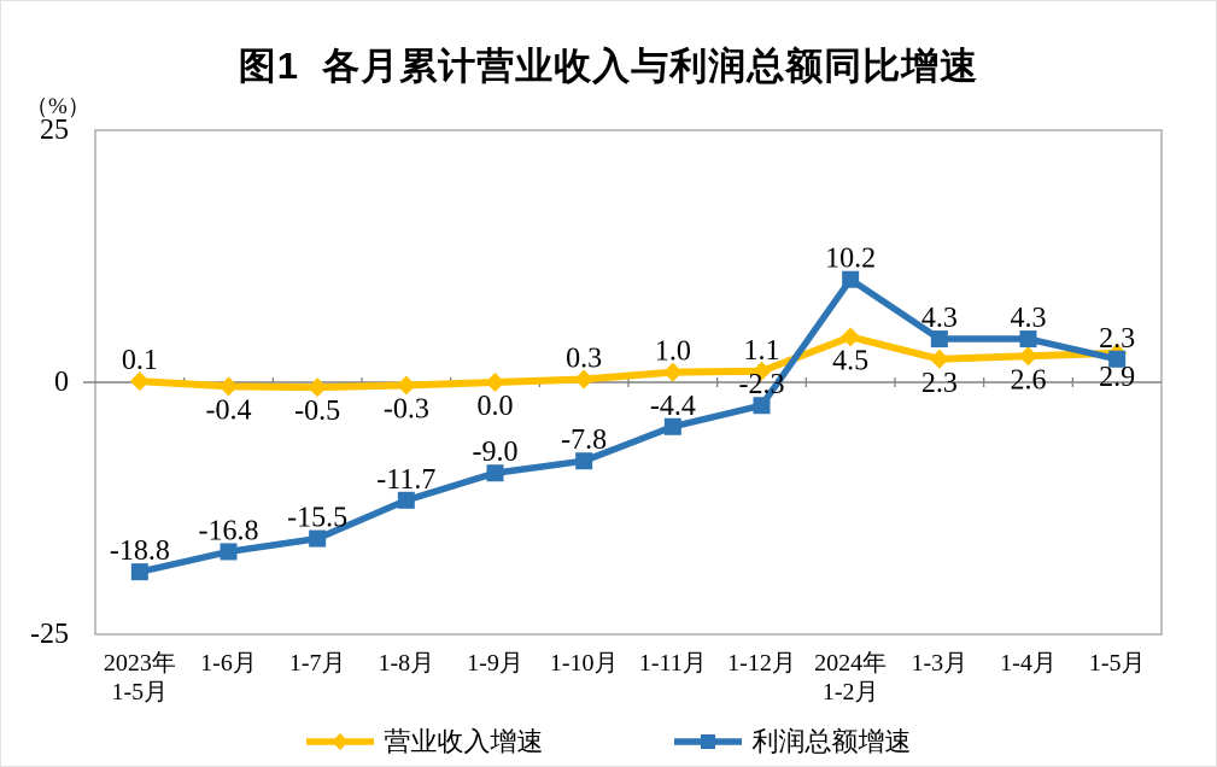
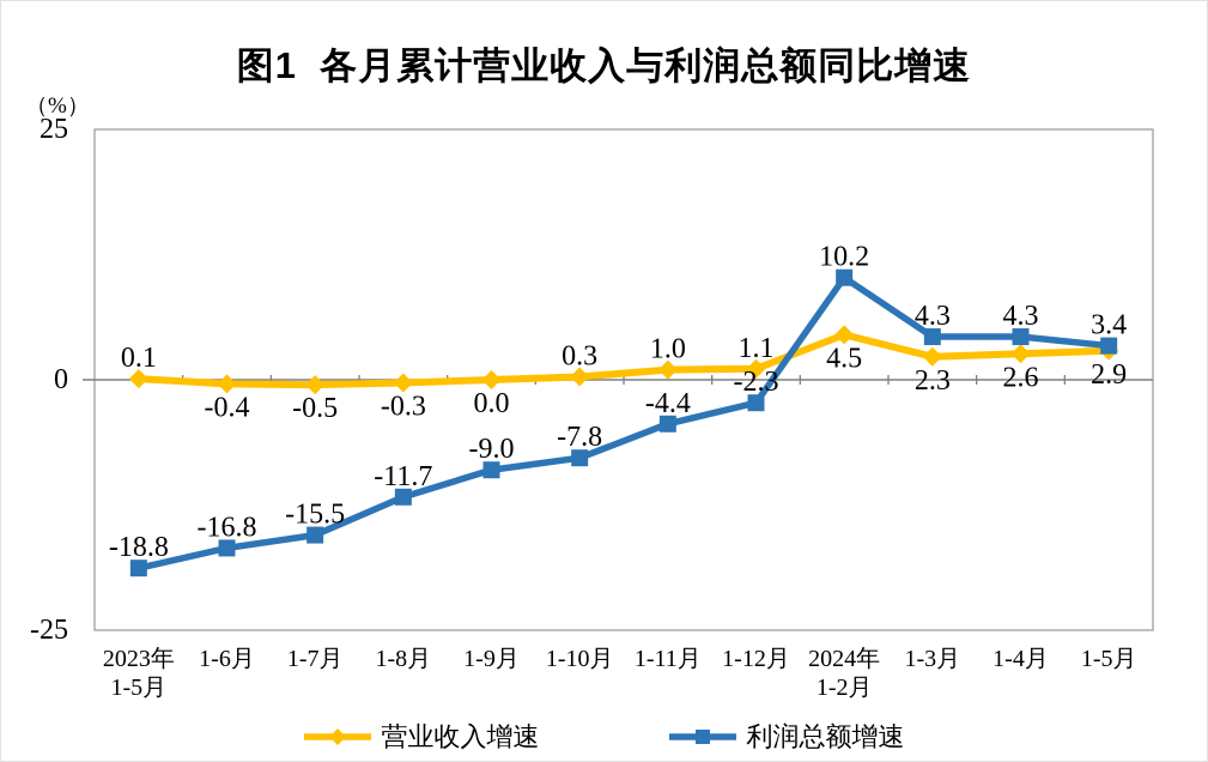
利润总额增速/1-5月: 2.3 -> 3.4
